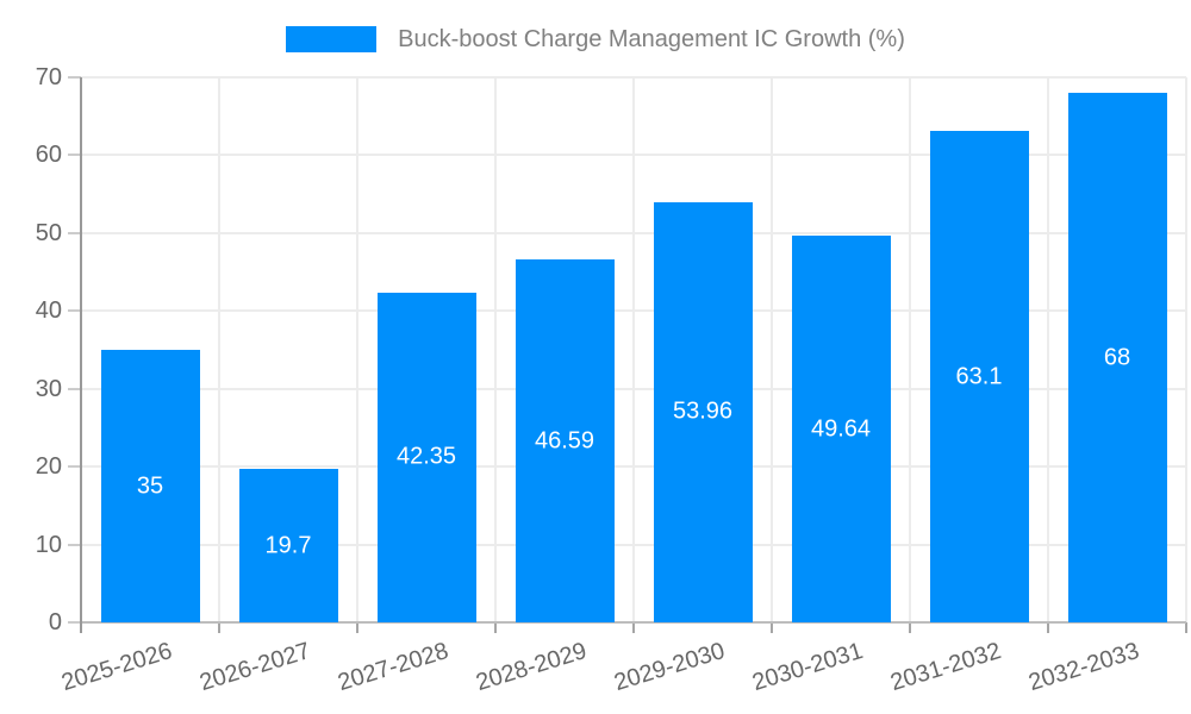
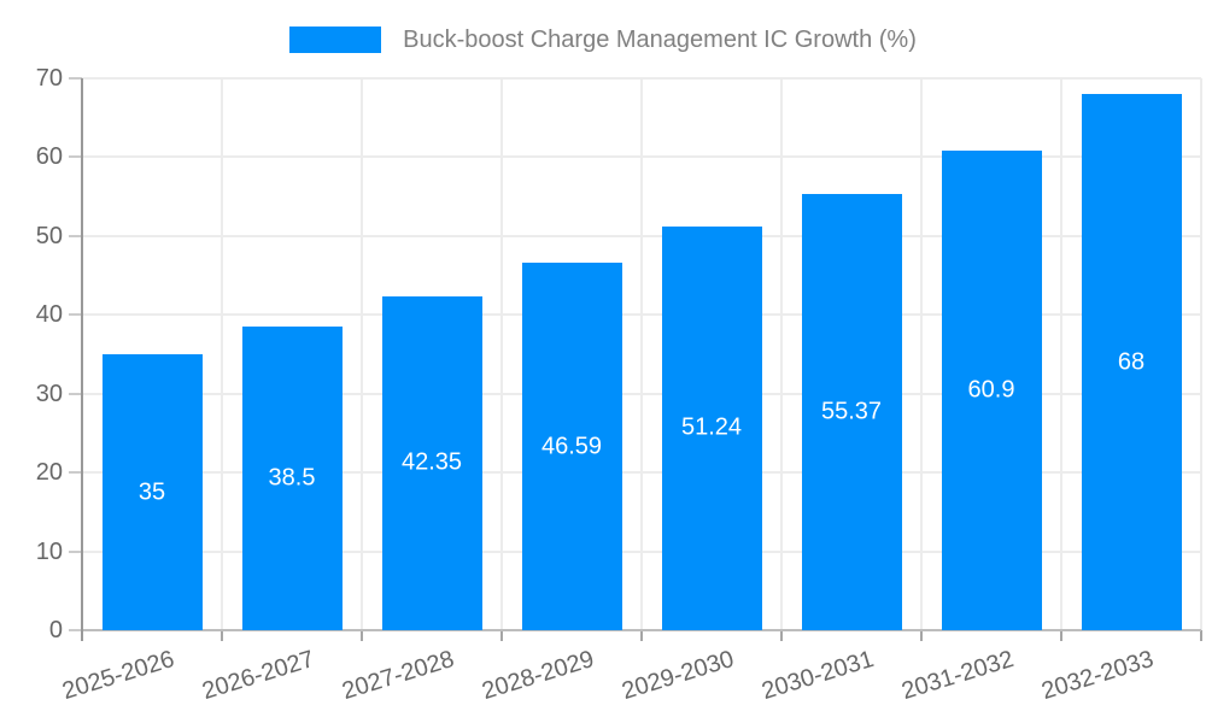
2026-2027: 19.7 -> 38.5
2029-2030: 53.96 -> 51.24
2030-2031: 49.64 -> 55.37
2031-2032: 63.1 -> 60.9
